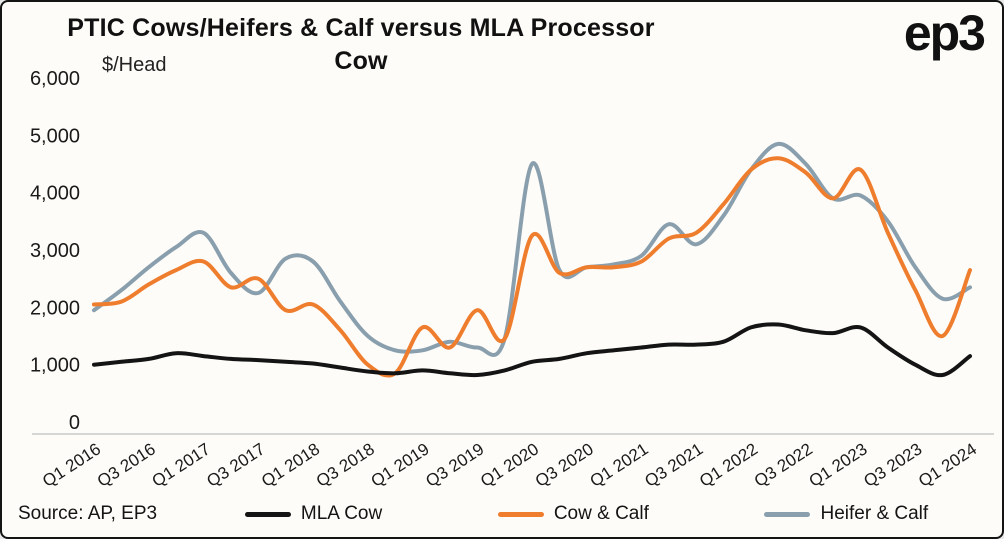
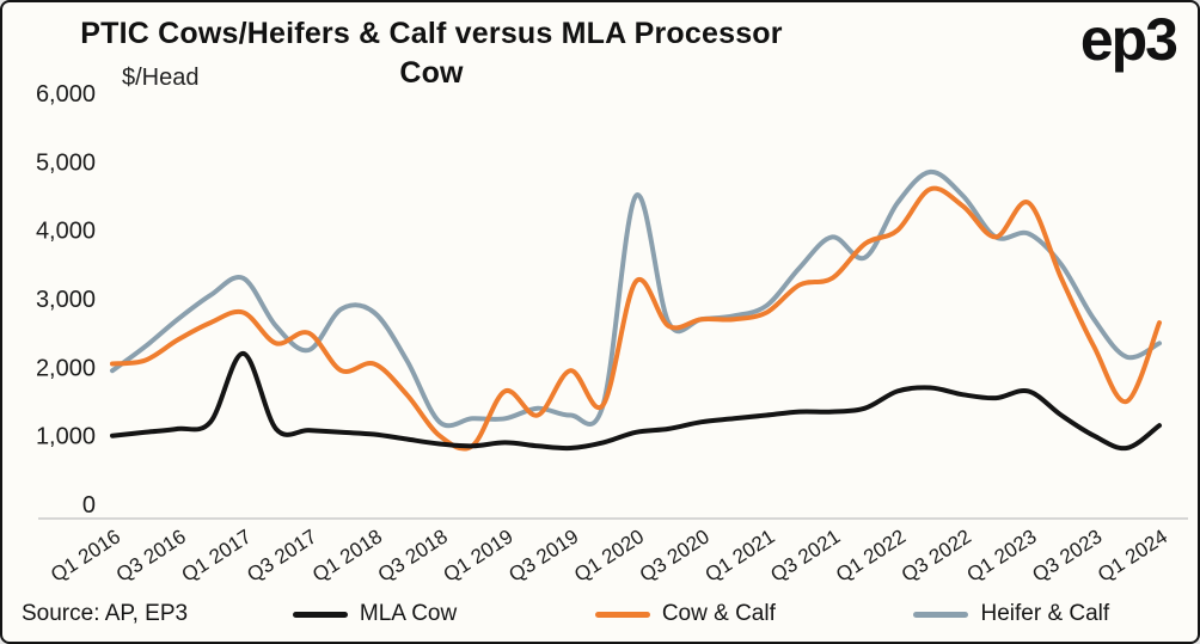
MLA Cow/Q1 2017: 1200 -> 2200
Heifer & Calf/Q3 2018: 1500 -> 1200
Heifer & Calf/Q3 2021: 3100 -> 3900
Cow & Calf/Q1 2022: 4400 -> 4000
